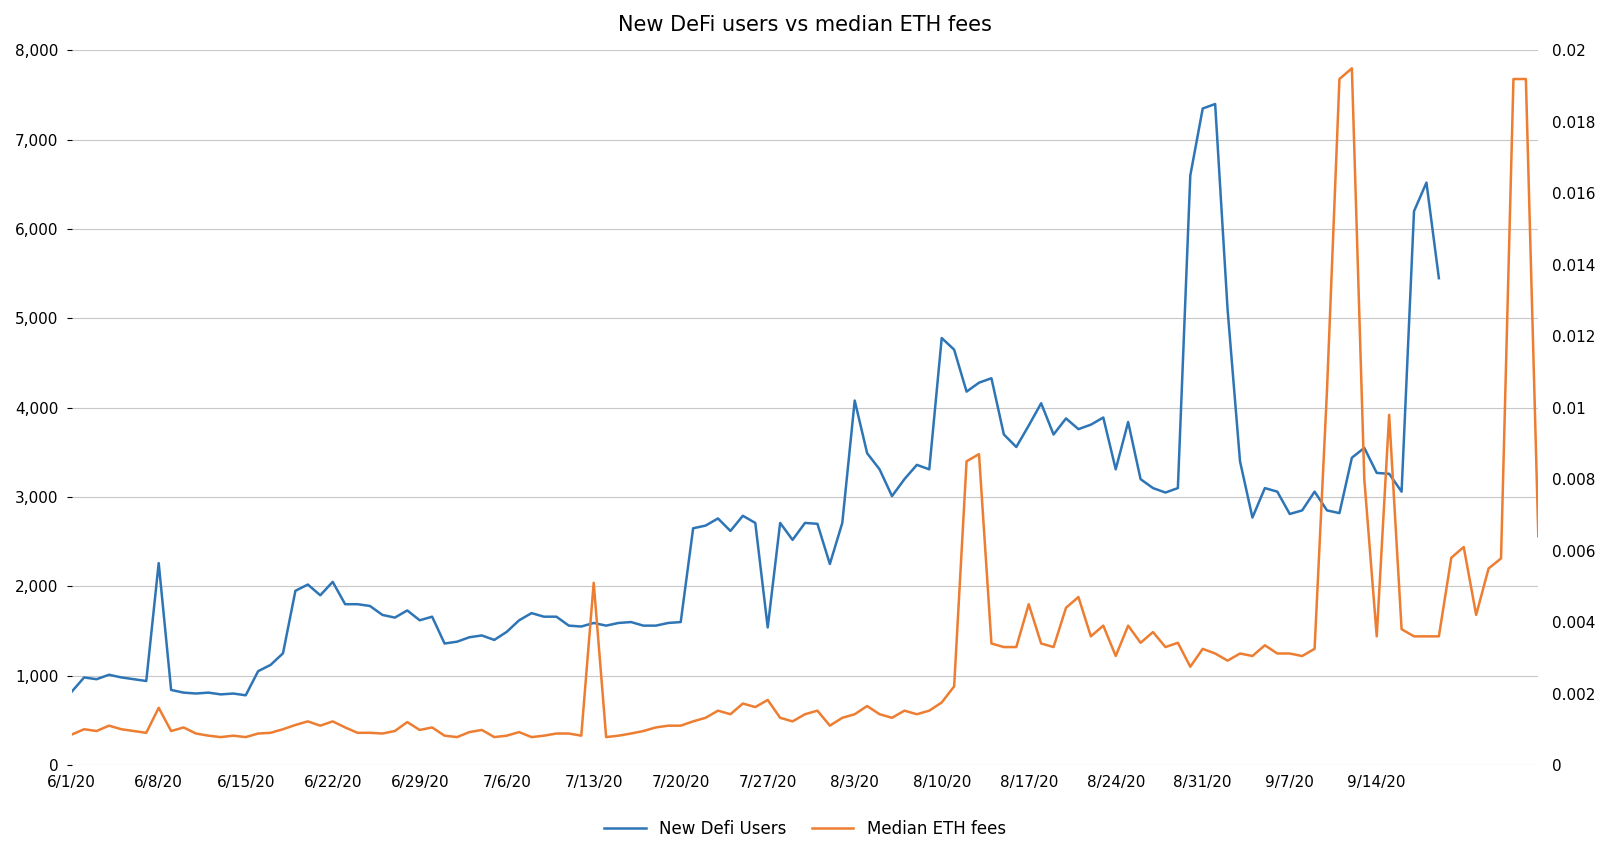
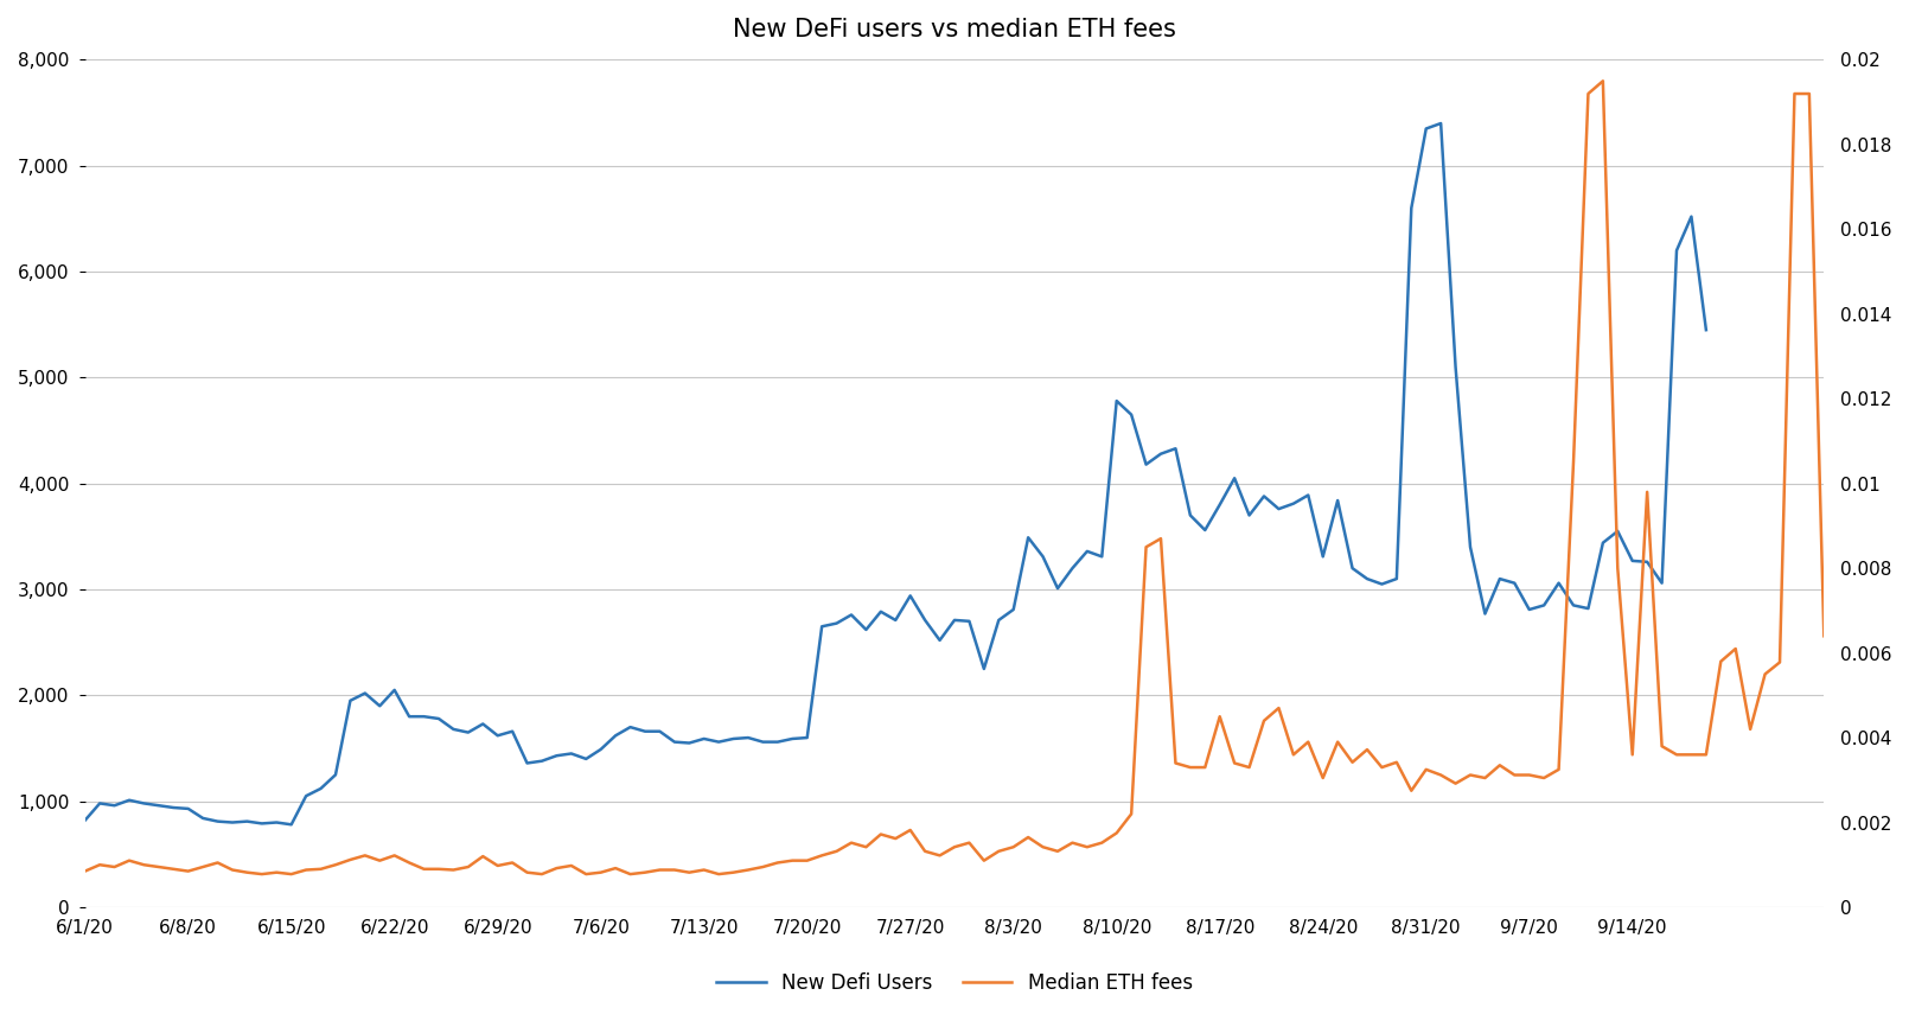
New Defi Users/6/8/20: 2,260 -> 930
Median ETH fees/6/8/20: 0.00160 -> 0.00085
Median ETH fees/7/13/20: 0.00510 -> 0.00088
New Defi Users/7/27/20: 1,540 -> 2,940
New Defi Users/8/3/20: 4,080 -> 2,810
